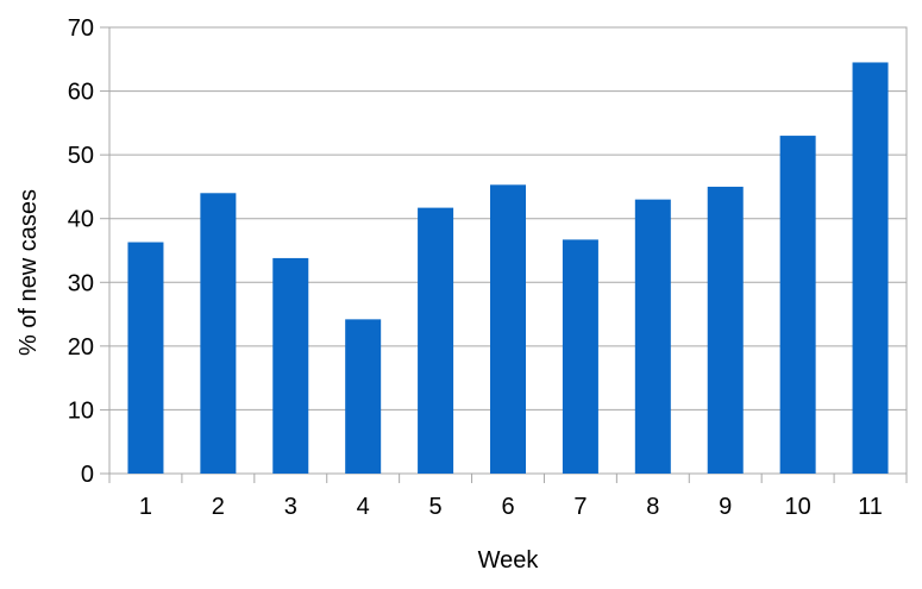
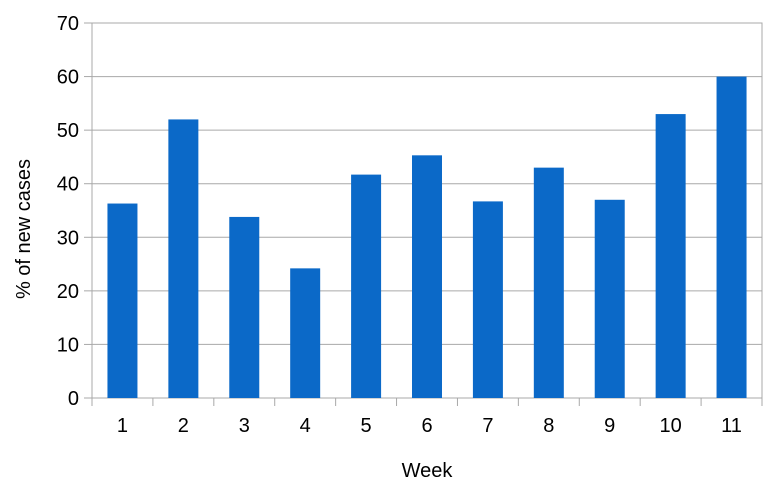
2: 44 -> 52
9: 45 -> 37
11: 64 -> 60
